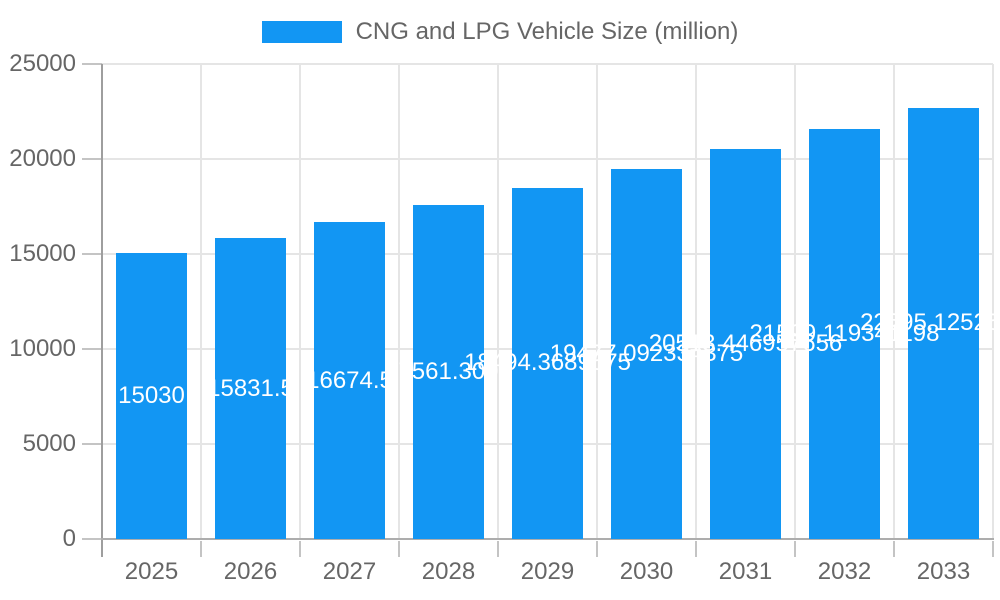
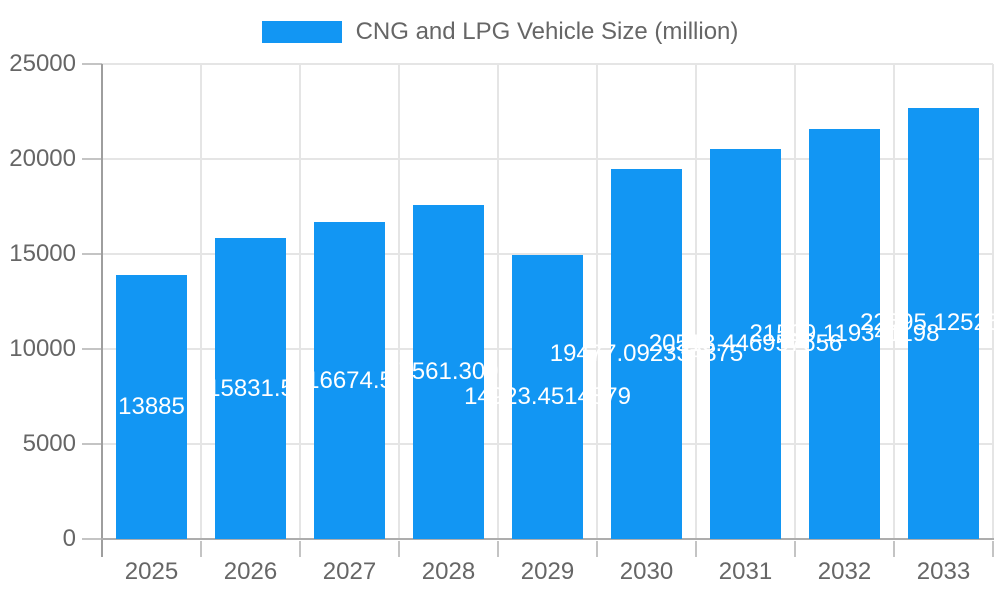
2025: 15030 -> 13885
2029: 18494.3689575 -> 14923.4514879
